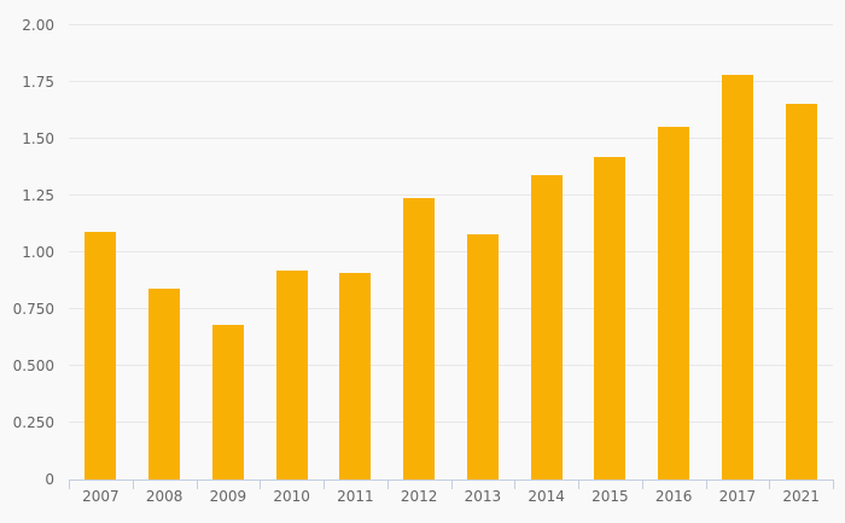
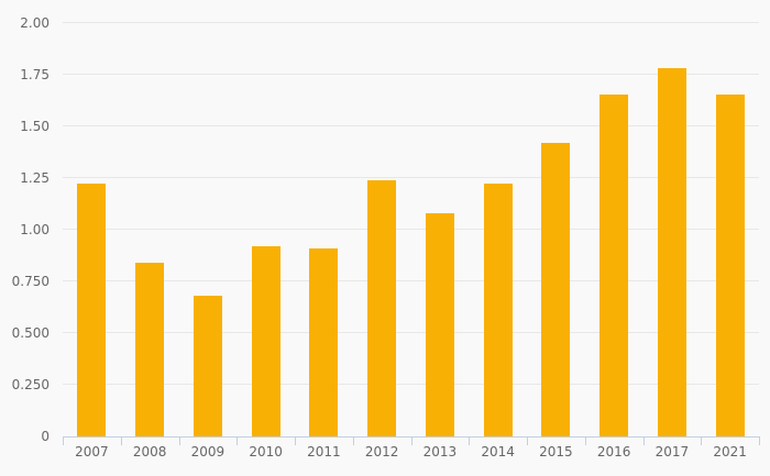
2007: 1.09 -> 1.22
2014: 1.34 -> 1.22
2016: 1.55 -> 1.65
